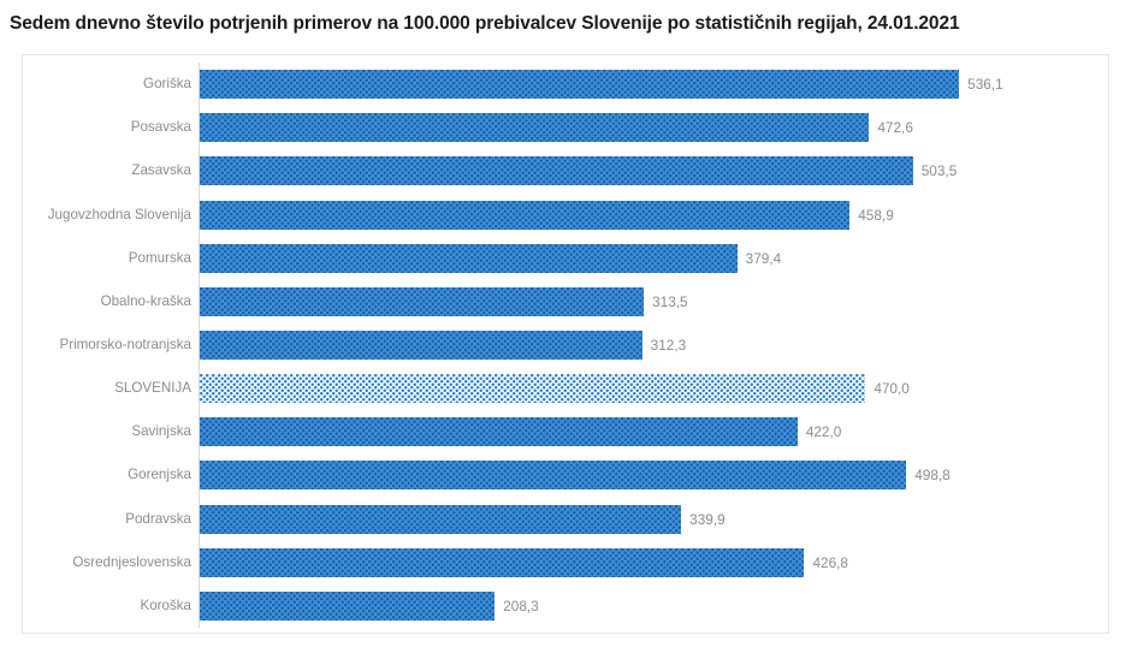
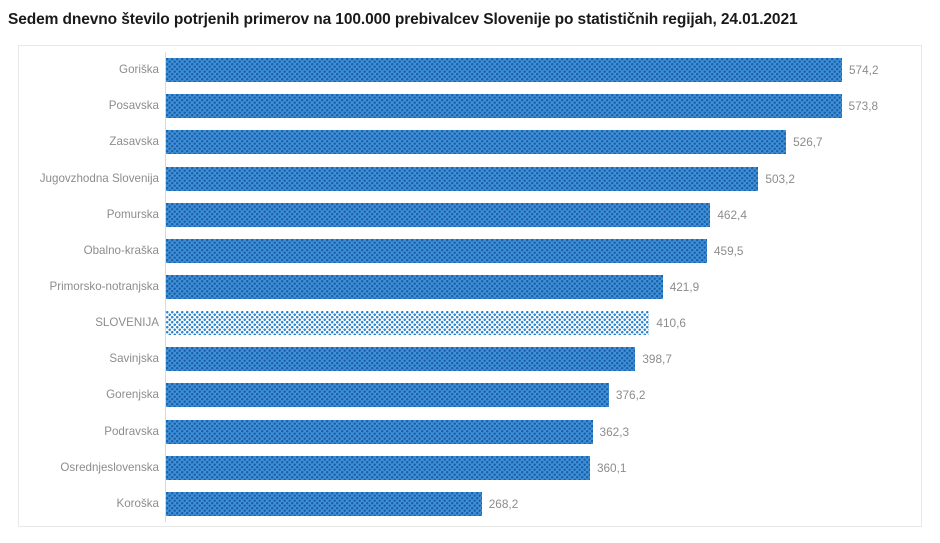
Goriška: 536,1 -> 574,2
Posavska: 472,6 -> 573,8
Zasavska: 503,5 -> 526,7
Jugovzhodna Slovenija: 458,9 -> 503,2
Pomurska: 379,4 -> 462,4
Obalno-kraška: 313,5 -> 459,5
Primorsko-notranjska: 312,3 -> 421,9
SLOVENIJA: 470,0 -> 410,6
Savinjska: 422,0 -> 398,7
Gorenjska: 498,8 -> 376,2
Podravska: 339,9 -> 362,3
Osrednjeslovenska: 426,8 -> 360,1
Koroška: 208,3 -> 268,2
